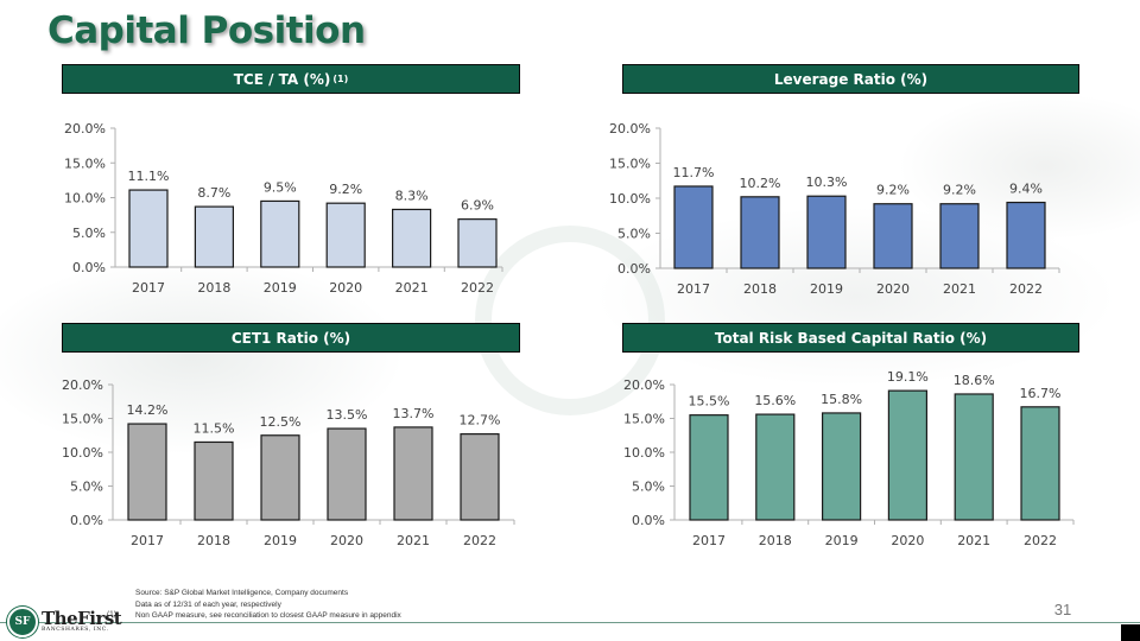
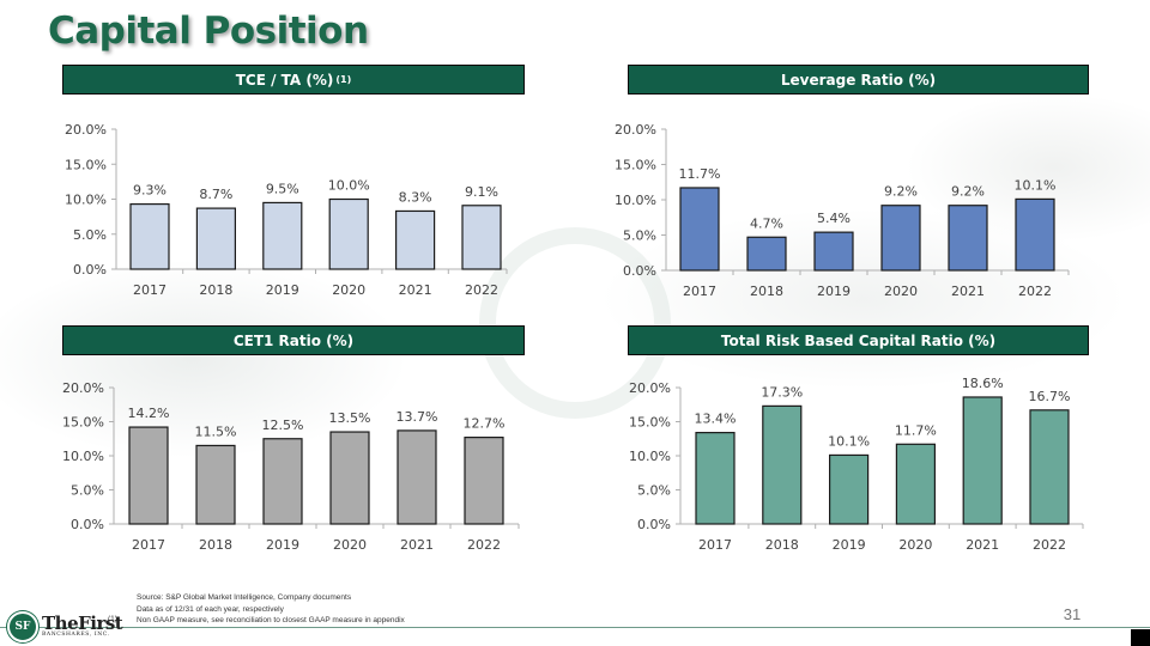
TCE / TA (%)/2017: 11.1% -> 9.3%
TCE / TA (%)/2020: 9.2% -> 10.0%
TCE / TA (%)/2022: 6.9% -> 9.1%
Leverage Ratio (%)/2018: 10.2% -> 4.7%
Leverage Ratio (%)/2019: 10.3% -> 5.4%
Leverage Ratio (%)/2022: 9.4% -> 10.1%
Total Risk Based Capital Ratio (%)/2017: 15.5% -> 13.4%
Total Risk Based Capital Ratio (%)/2018: 15.6% -> 17.3%
Total Risk Based Capital Ratio (%)/2019: 15.8% -> 10.1%
Total Risk Based Capital Ratio (%)/2020: 19.1% -> 11.7%
